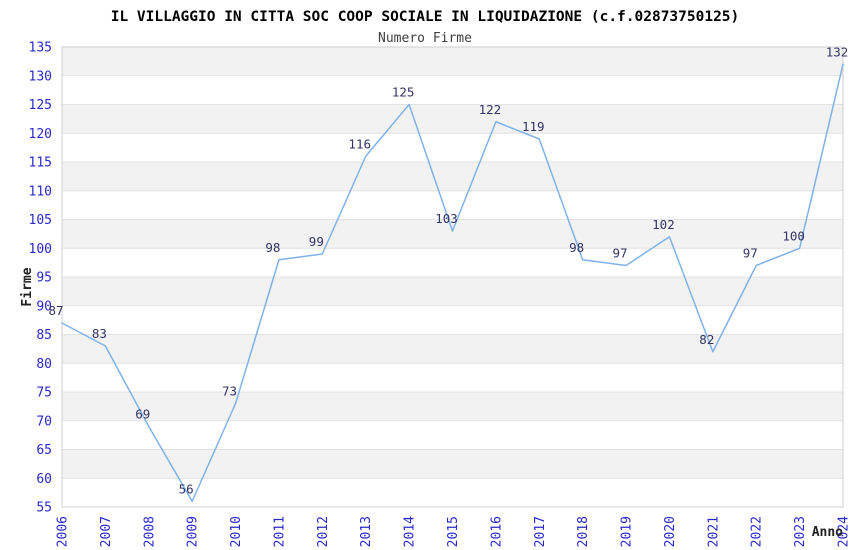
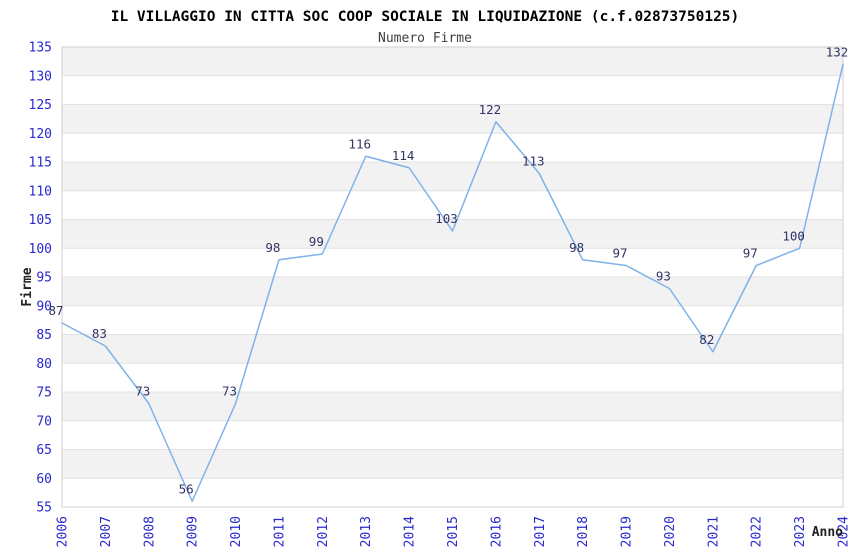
2008: 69 -> 73
2014: 125 -> 114
2017: 119 -> 113
2020: 102 -> 93
